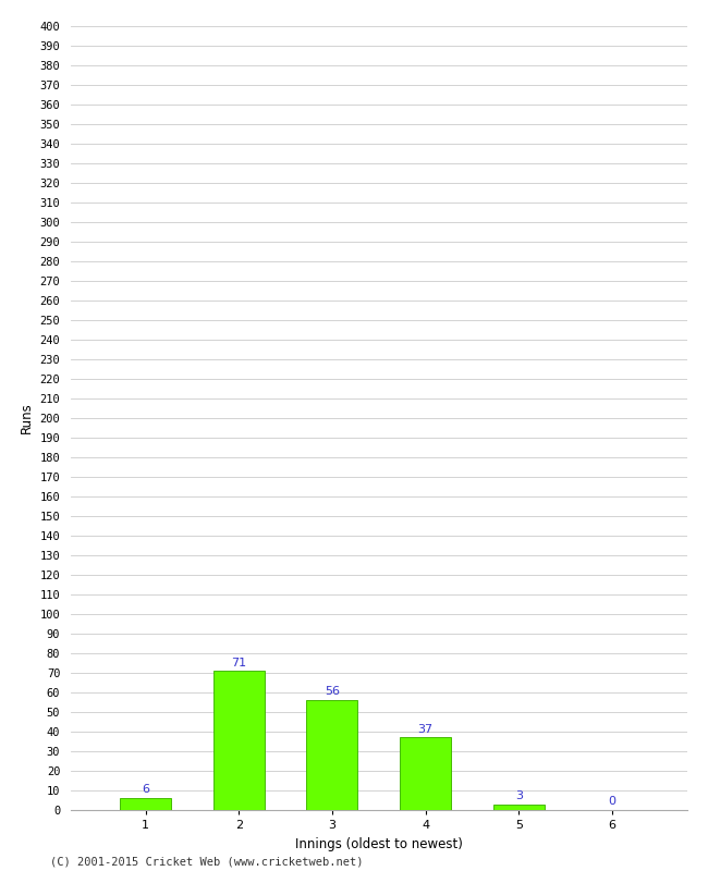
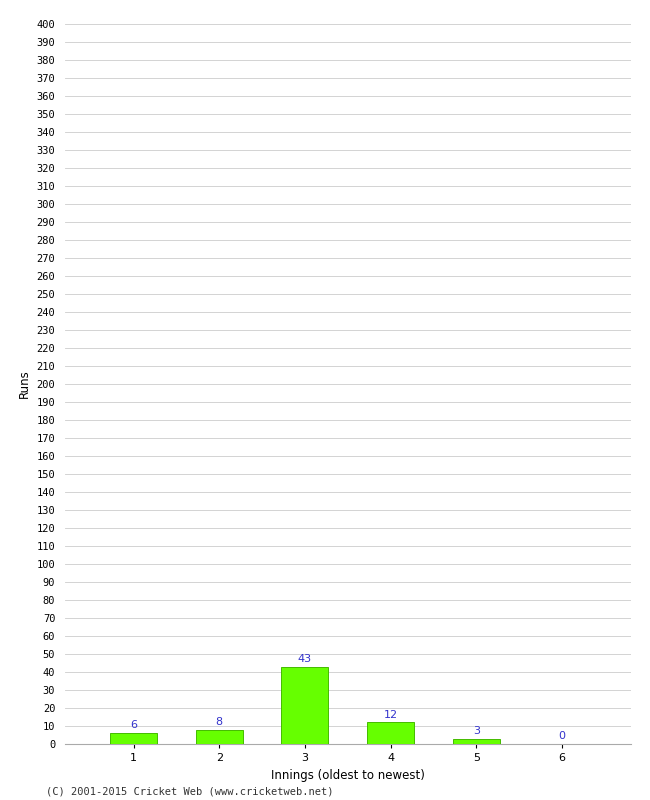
2: 71 -> 8
3: 56 -> 43
4: 37 -> 12
